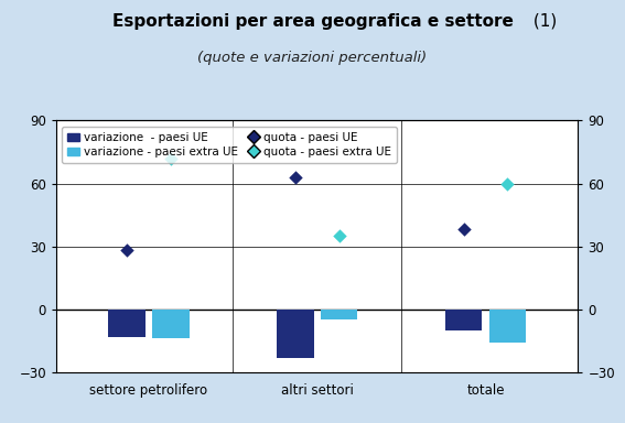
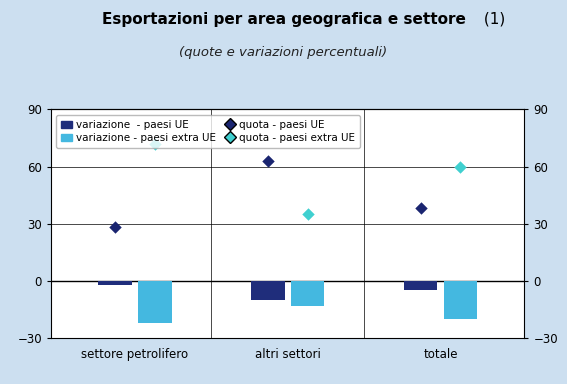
variazione - paesi UE/settore petrolifero: -13 -> -2
variazione - paesi extra UE/settore petrolifero: -14 -> -22
variazione - paesi UE/altri settori: -23 -> -10
variazione - paesi extra UE/altri settori: -5 -> -13
variazione - paesi UE/totale: -10 -> -5
variazione - paesi extra UE/totale: -16 -> -20
